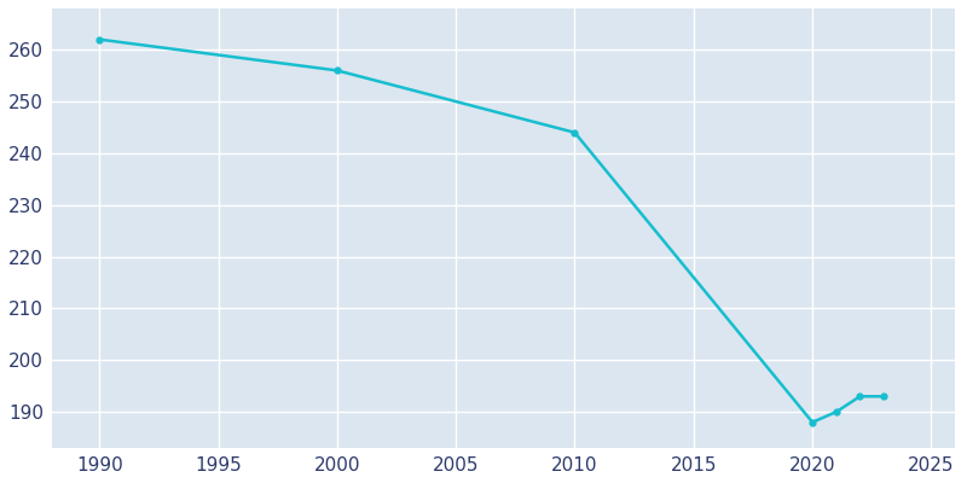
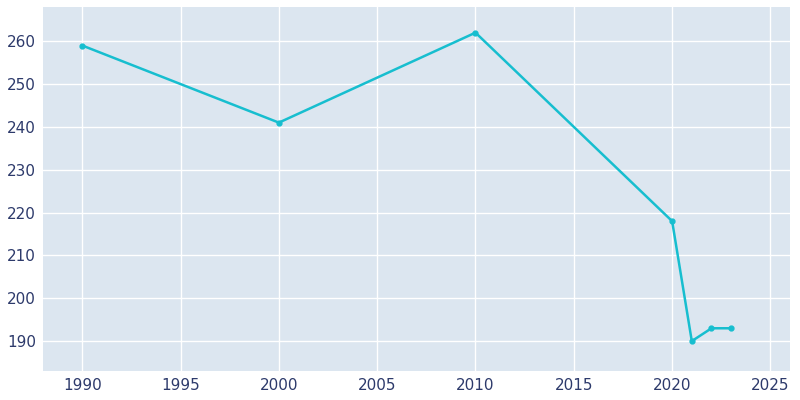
1990: 262 -> 259
2000: 256 -> 241
2010: 244 -> 262
2020: 188 -> 218
